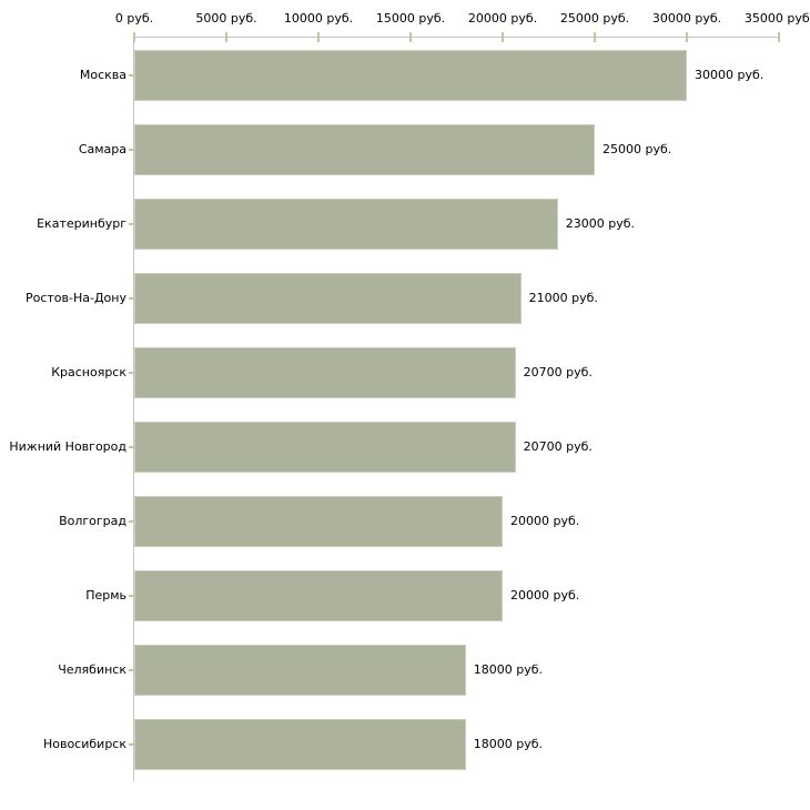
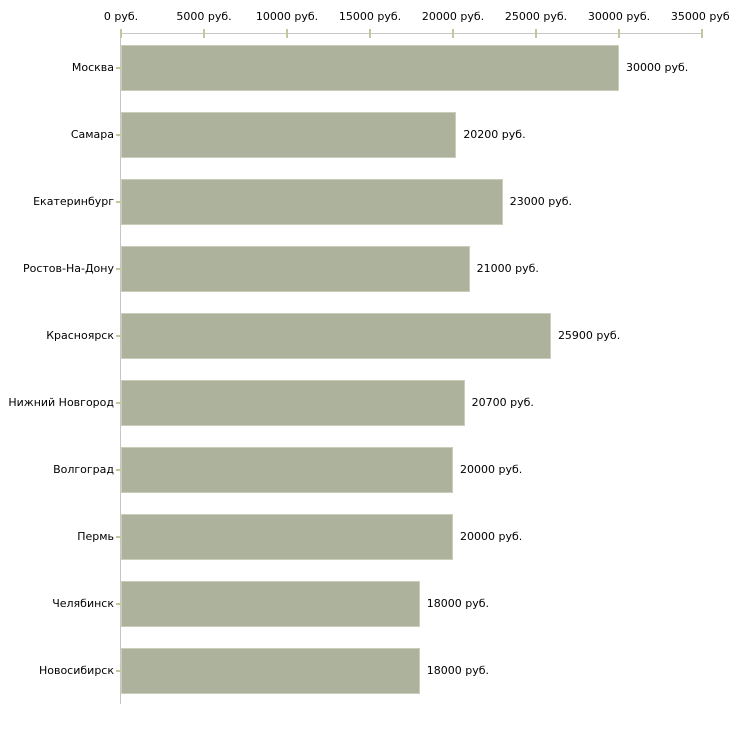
Самара: 25000 -> 20200
Красноярск: 20700 -> 25900
